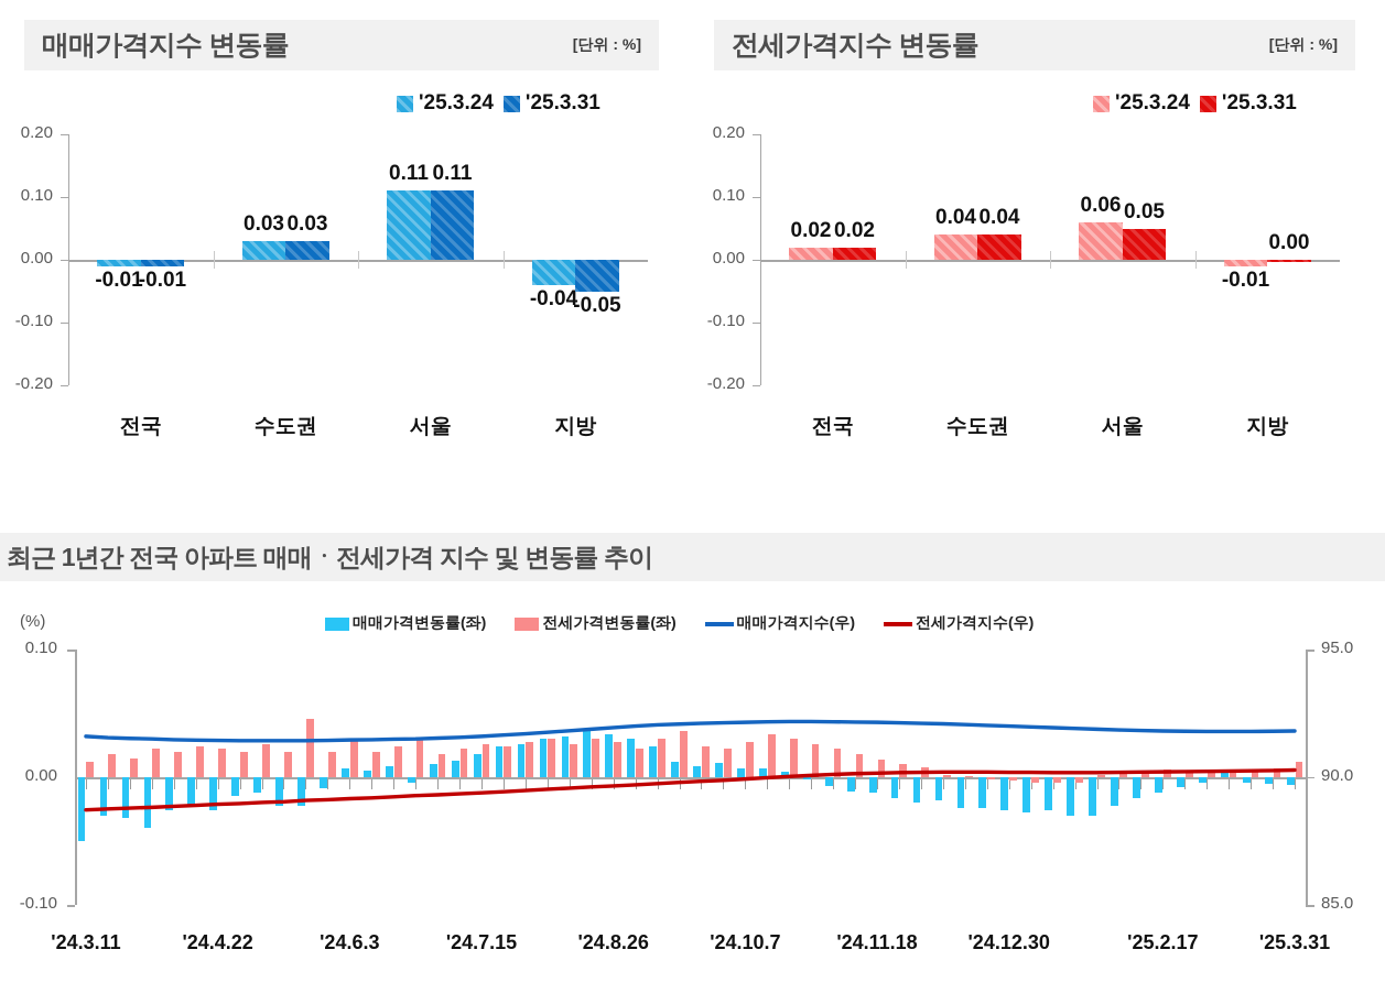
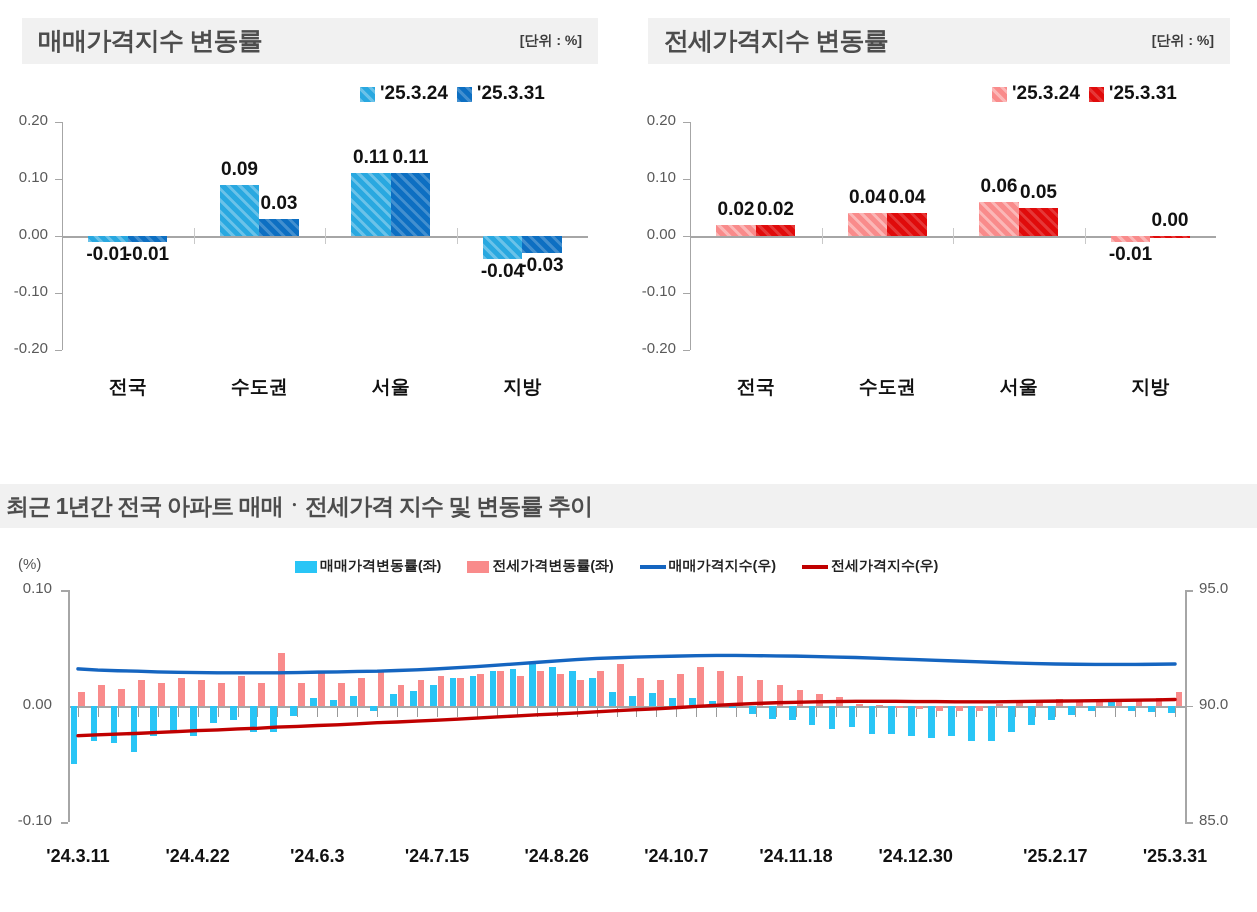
매매가격지수 변동률/'25.3.24/수도권: 0.03 -> 0.09
매매가격지수 변동률/'25.3.31/지방: -0.05 -> -0.03
